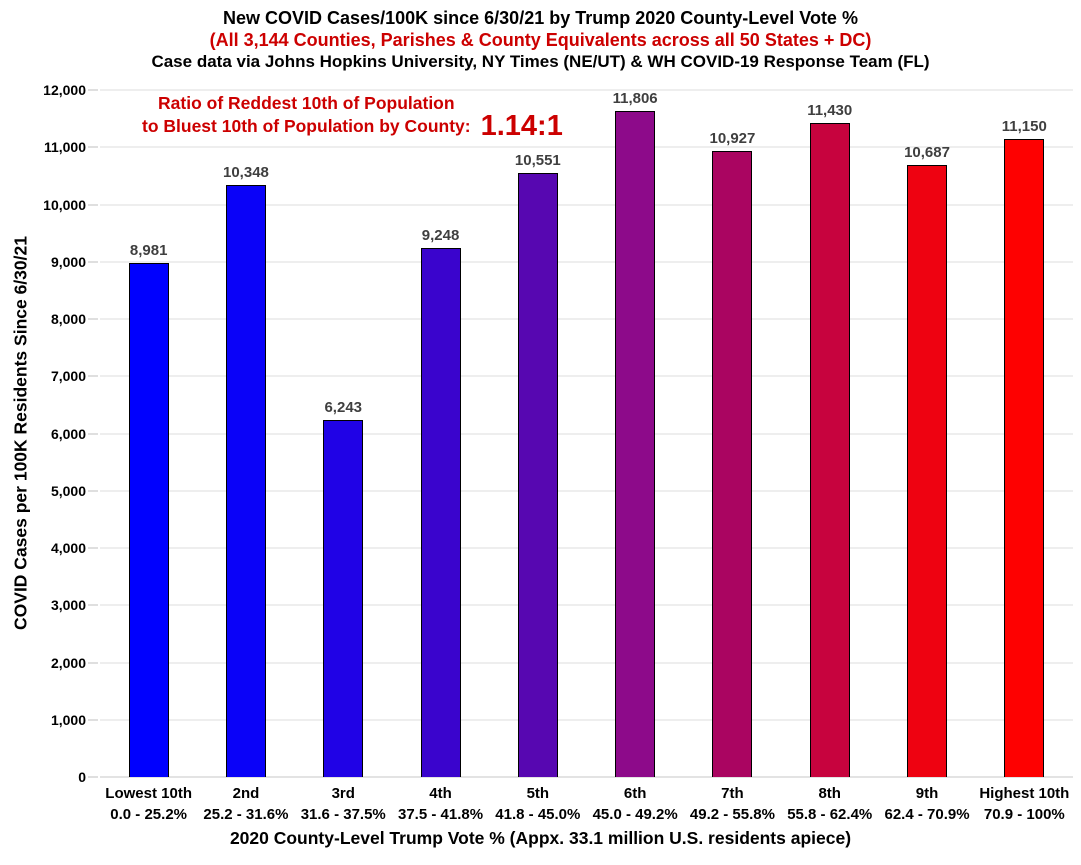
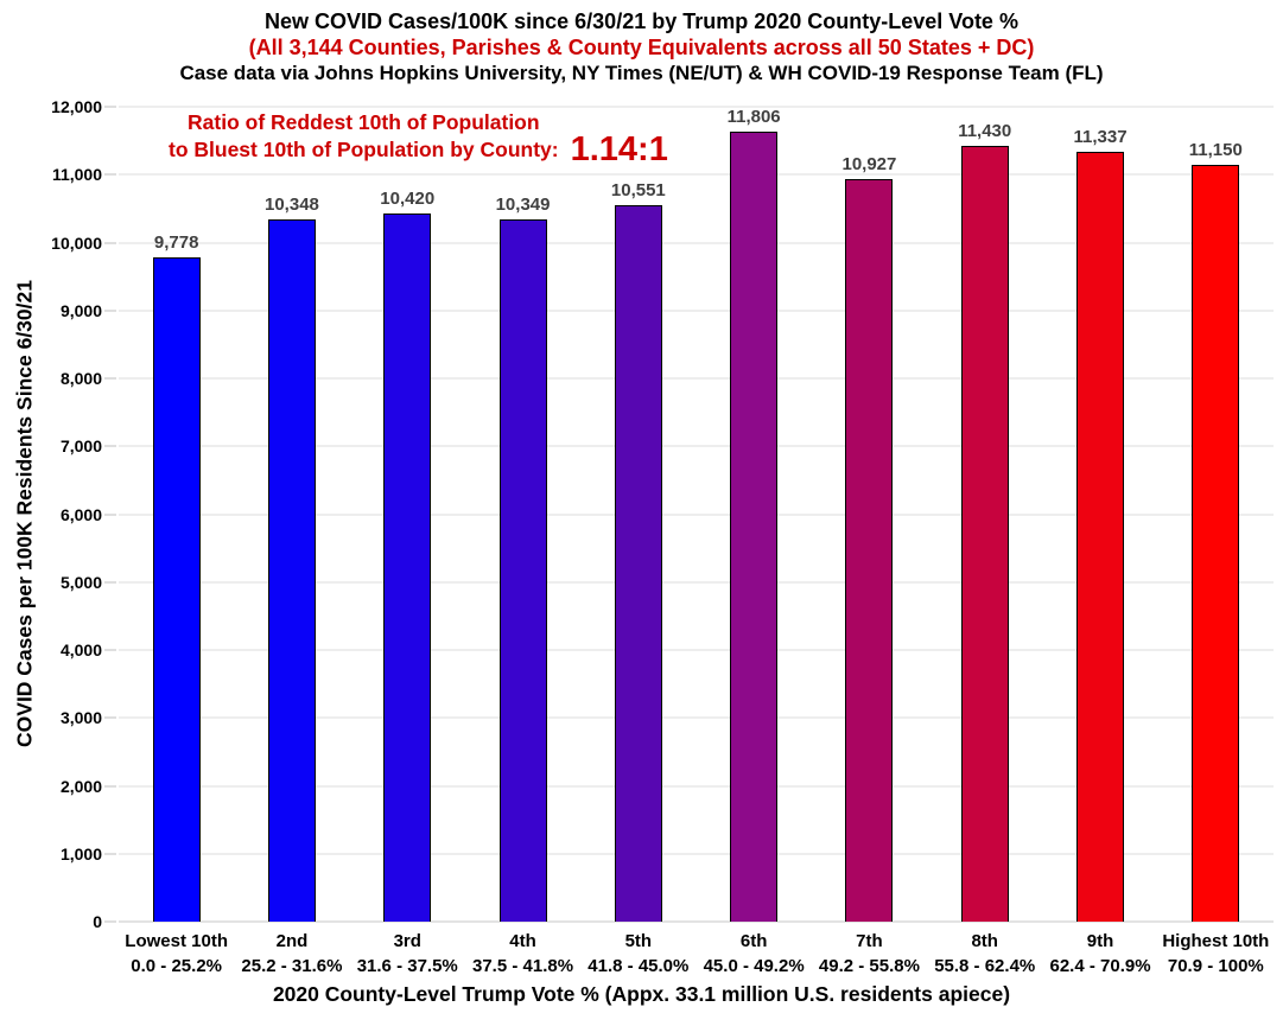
Lowest 10th: 8,981 -> 9,778
3rd: 6,243 -> 10,420
4th: 9,248 -> 10,349
9th: 10,687 -> 11,337
